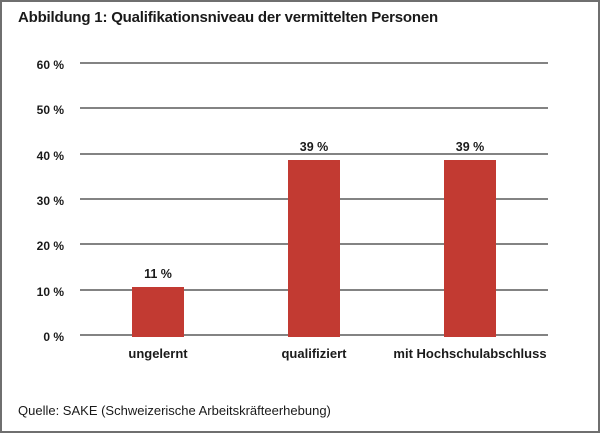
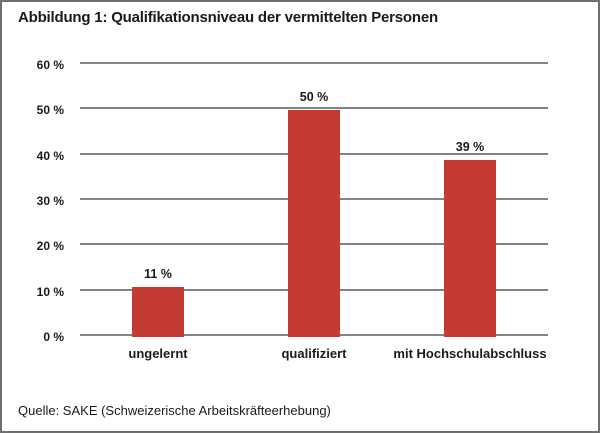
qualifiziert: 39 -> 50
